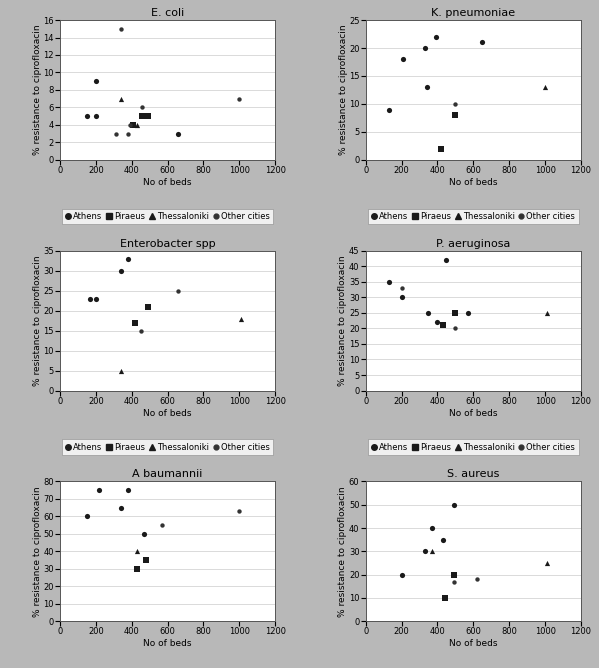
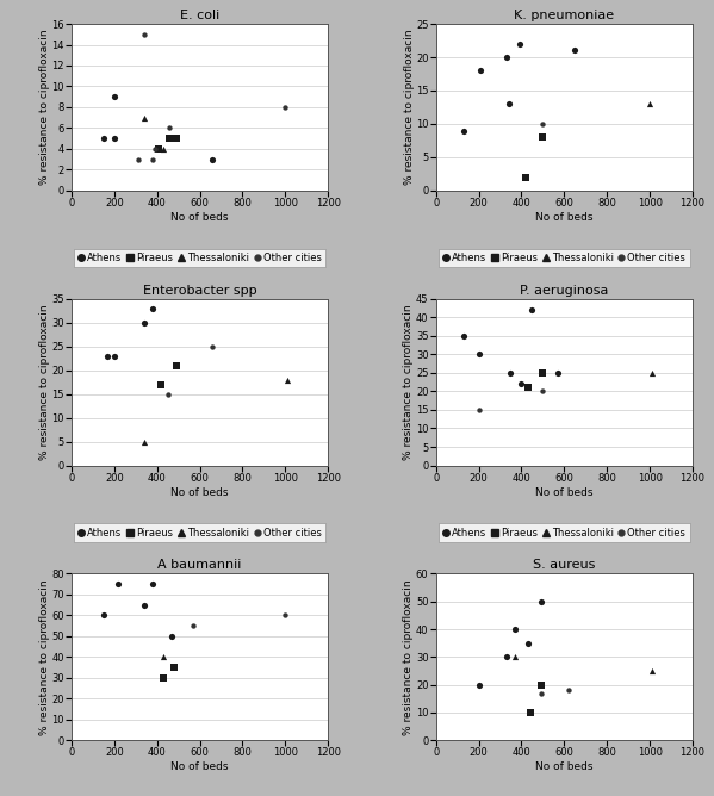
E. coli/Other cities/1000: 7 -> 8
P. aeruginosa/Other cities/200: 33 -> 15
A baumannii/Other cities/1000: 63 -> 60
